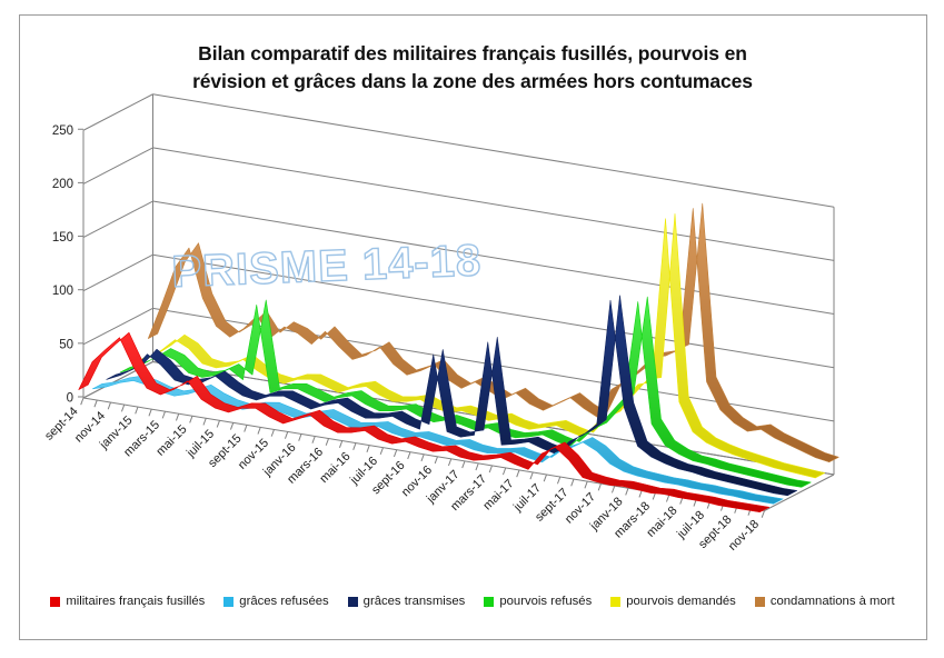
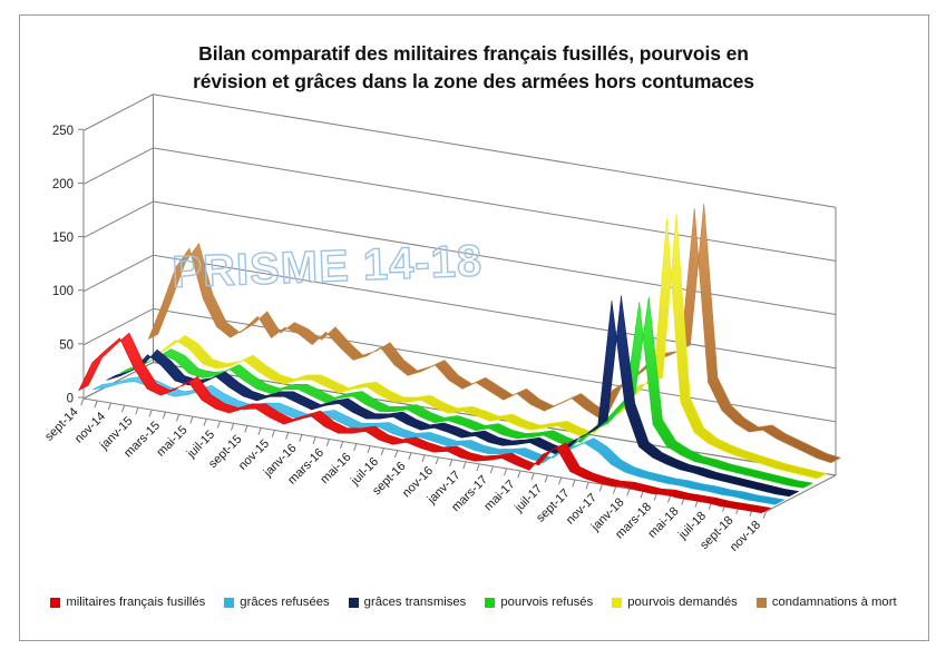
pourvois refusés/juil-15: 90 -> 10
grâces transmises/sept-16: 80 -> 10
grâces transmises/janv-17: 100 -> 10
militaires français fusillés/sept-17: 20 -> 10
